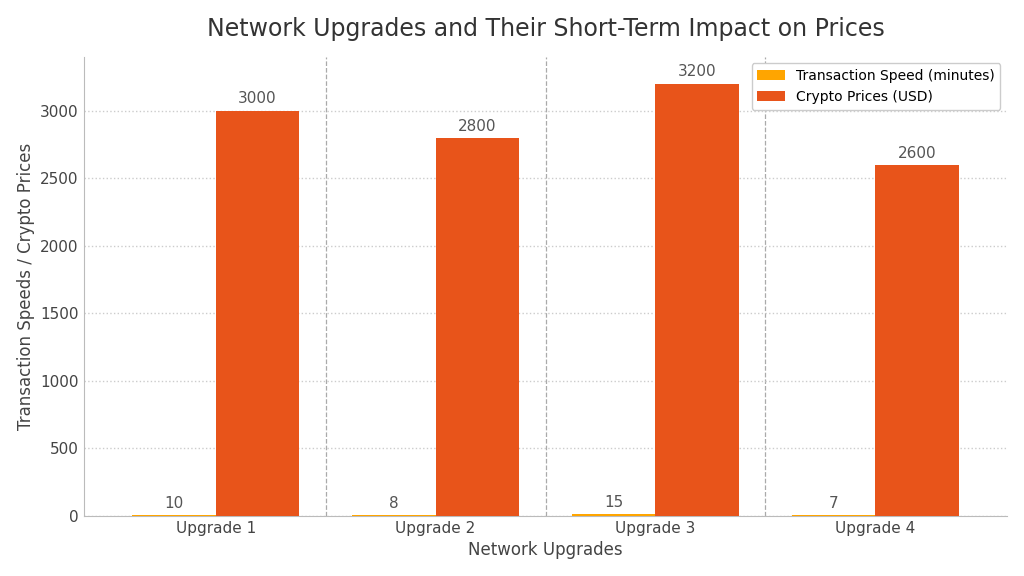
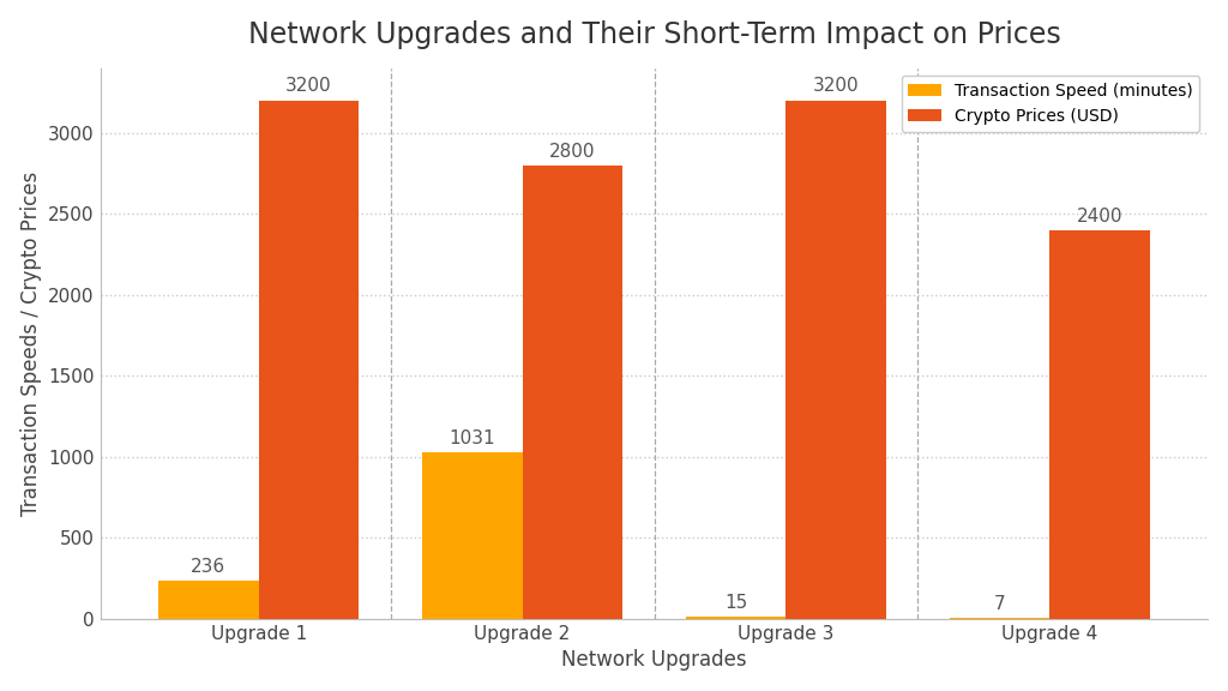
Transaction Speed (minutes)/Upgrade 1: 10 -> 236
Crypto Prices (USD)/Upgrade 1: 3000 -> 3200
Transaction Speed (minutes)/Upgrade 2: 8 -> 1031
Crypto Prices (USD)/Upgrade 4: 2600 -> 2400
